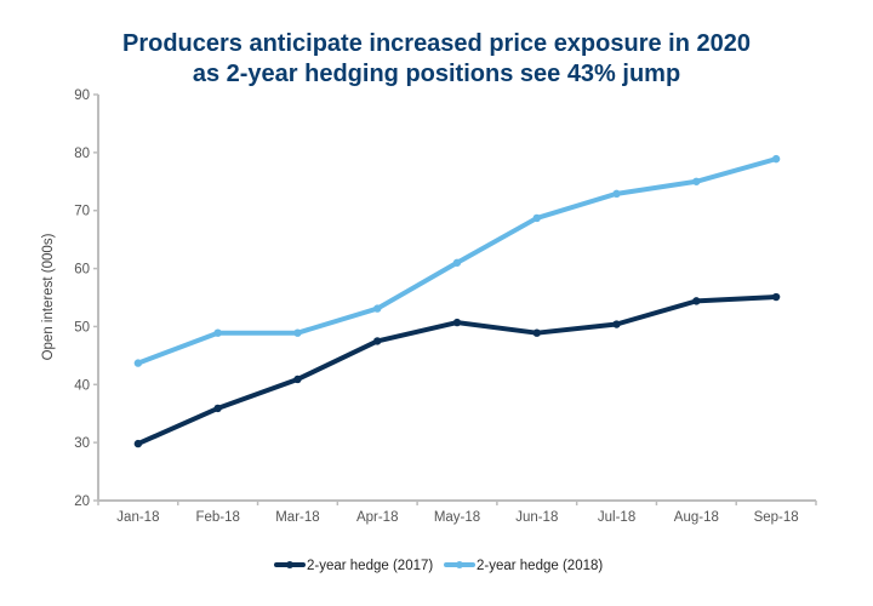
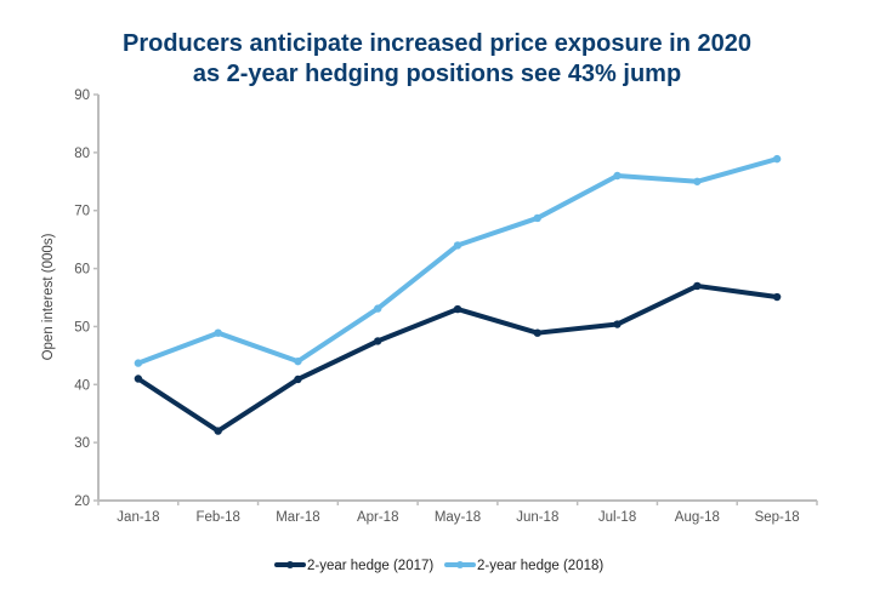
2-year hedge (2017)/Jan-18: 30 -> 41
2-year hedge (2017)/Feb-18: 36 -> 32
2-year hedge (2018)/Mar-18: 49 -> 44
2-year hedge (2017)/May-18: 51 -> 53
2-year hedge (2018)/May-18: 61 -> 64
2-year hedge (2018)/Jul-18: 73 -> 76
2-year hedge (2017)/Aug-18: 54 -> 57
